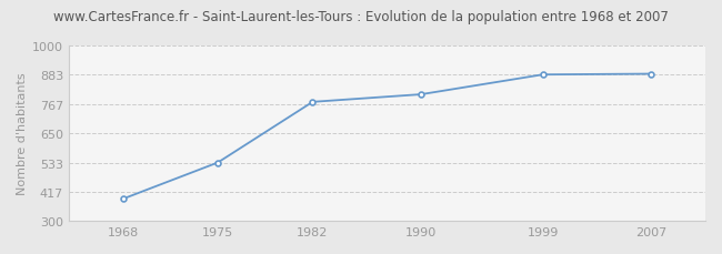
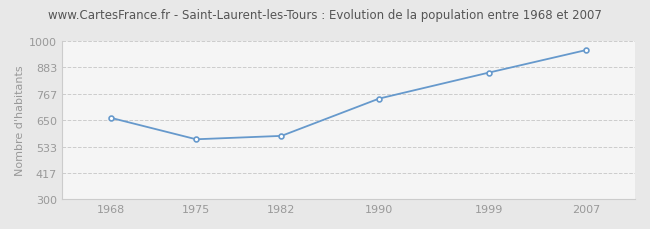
1968: 388 -> 660
1975: 533 -> 565
1982: 775 -> 580
1990: 805 -> 745
1999: 884 -> 860
2007: 887 -> 960
